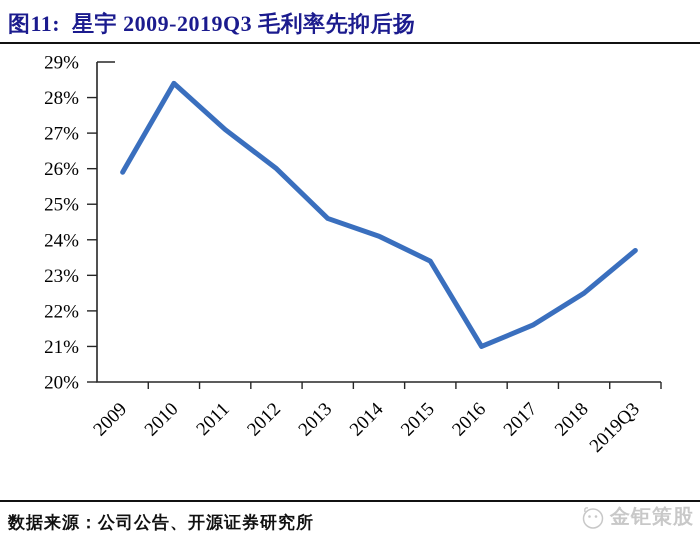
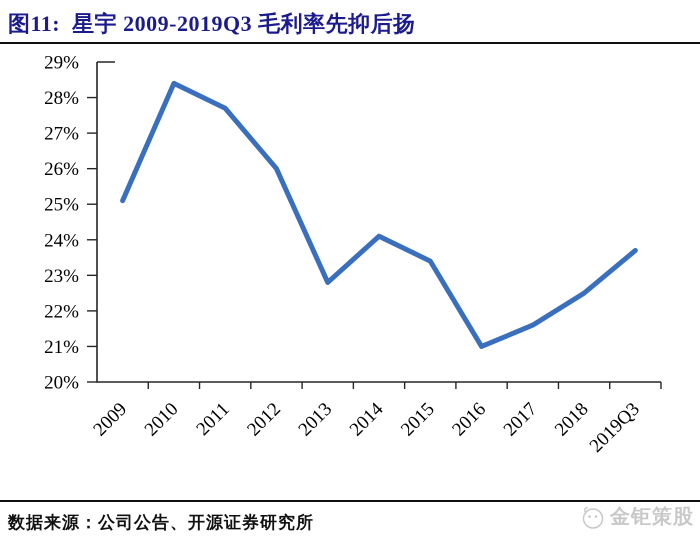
2009: 25.9% -> 25.1%
2011: 27.1% -> 27.7%
2013: 24.6% -> 22.8%
